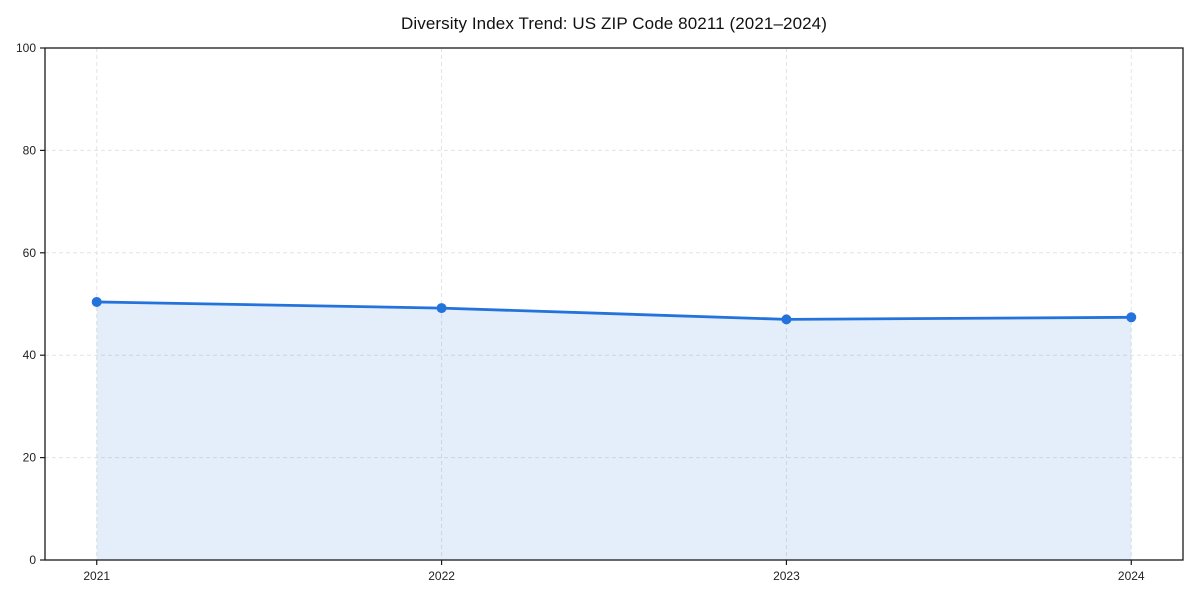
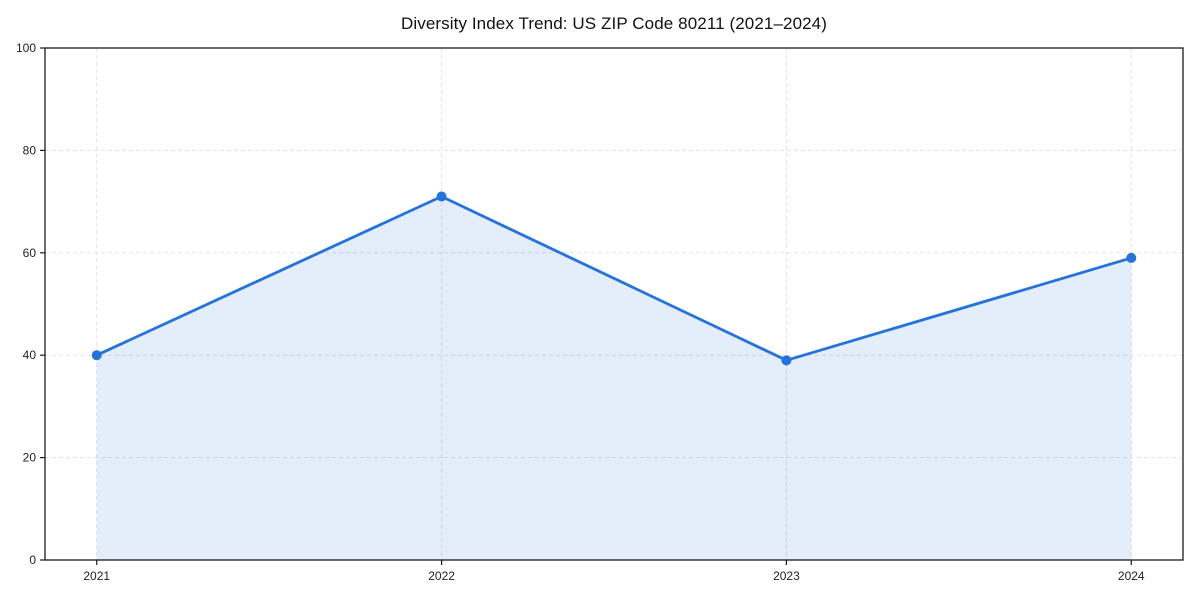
2021: 50 -> 40
2022: 49 -> 71
2023: 47 -> 39
2024: 47 -> 59
